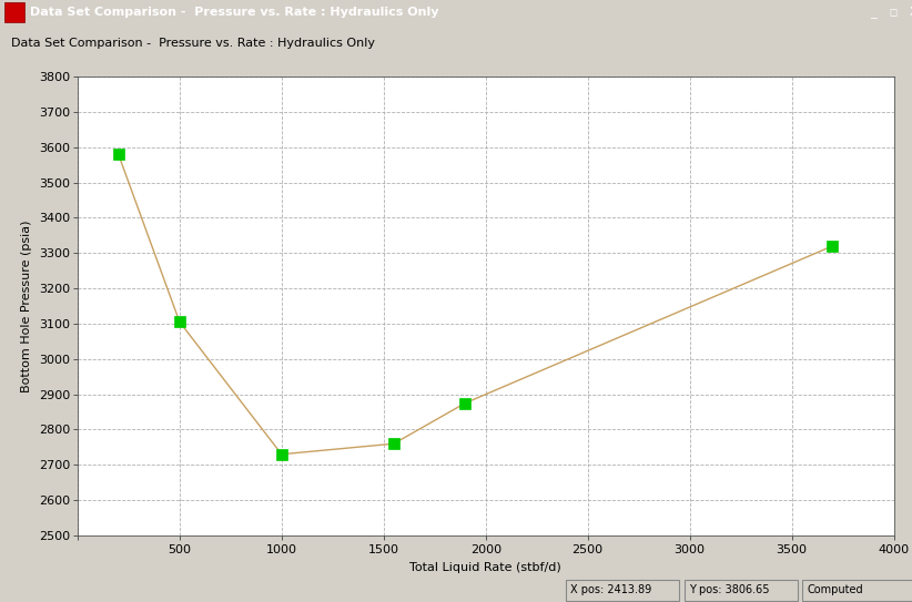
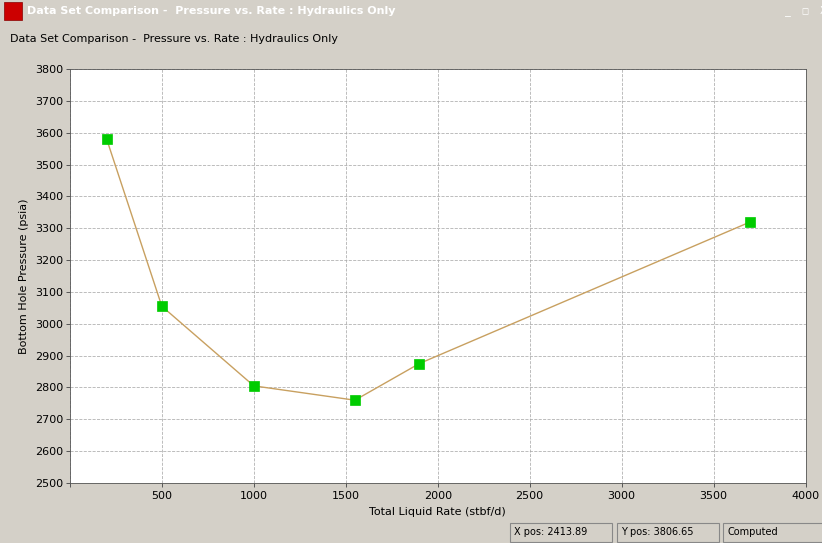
500: 3105 -> 3055
1000: 2730 -> 2805
